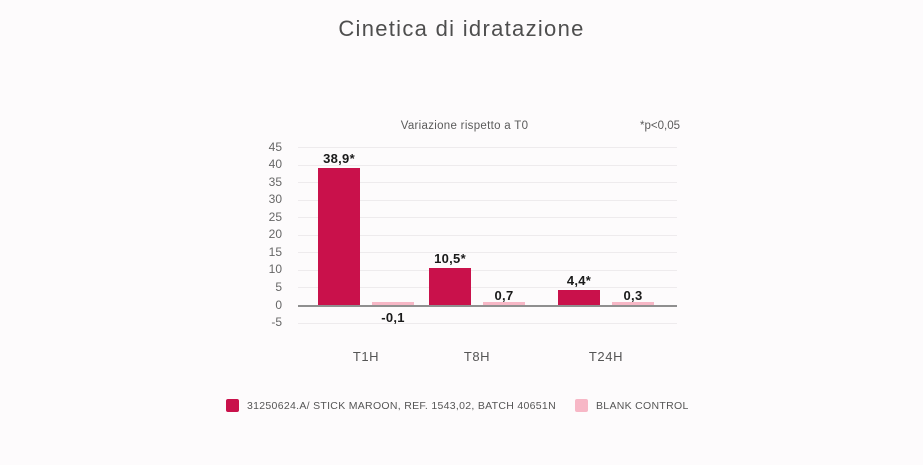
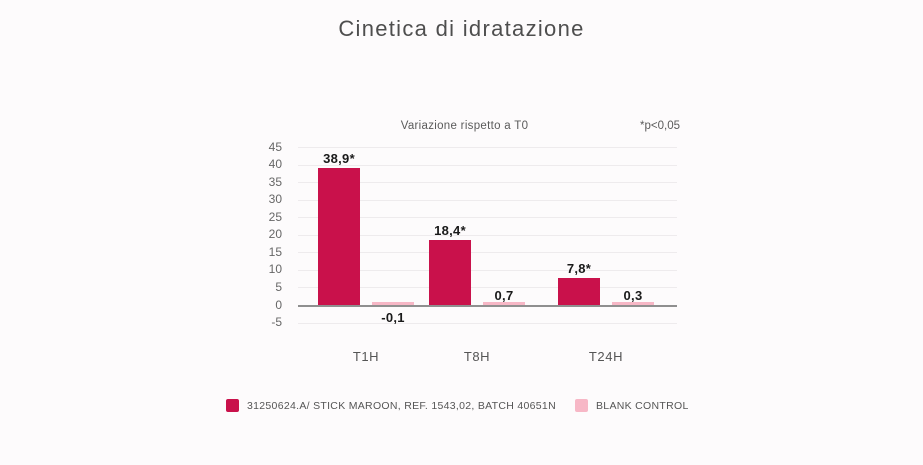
31250624.A/ STICK MAROON, REF. 1543,02, BATCH 40651N/T8H: 10,5 -> 18,4
31250624.A/ STICK MAROON, REF. 1543,02, BATCH 40651N/T24H: 4,4 -> 7,8
